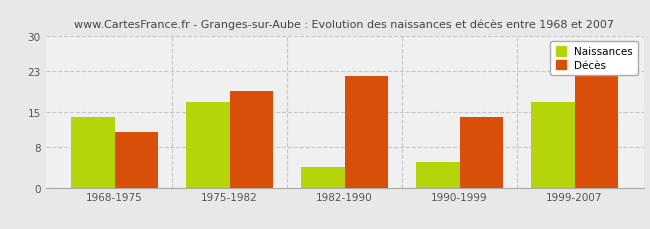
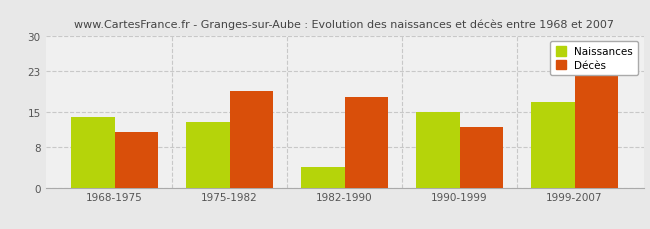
Naissances/1975-1982: 17 -> 13
Décès/1982-1990: 22 -> 18
Naissances/1990-1999: 5 -> 15
Décès/1990-1999: 14 -> 12
